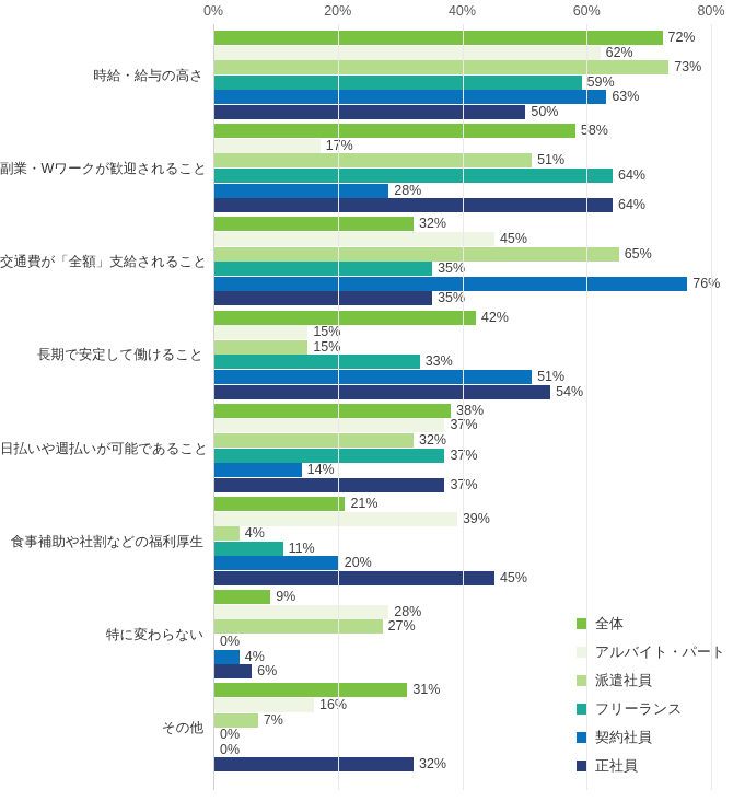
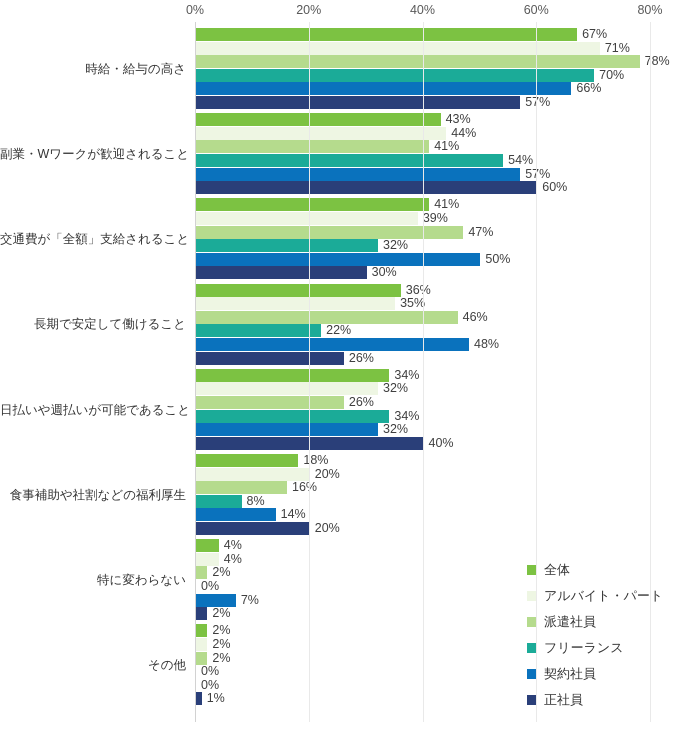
全体/時給・給与の高さ: 72% -> 67%
アルバイト・パート/時給・給与の高さ: 62% -> 71%
派遣社員/時給・給与の高さ: 73% -> 78%
フリーランス/時給・給与の高さ: 59% -> 70%
契約社員/時給・給与の高さ: 63% -> 66%
正社員/時給・給与の高さ: 50% -> 57%
全体/副業・Wワークが歓迎されること: 58% -> 43%
アルバイト・パート/副業・Wワークが歓迎されること: 17% -> 44%
派遣社員/副業・Wワークが歓迎されること: 51% -> 41%
フリーランス/副業・Wワークが歓迎されること: 64% -> 54%
契約社員/副業・Wワークが歓迎されること: 28% -> 57%
正社員/副業・Wワークが歓迎されること: 64% -> 60%
全体/交通費が「全額」支給されること: 32% -> 41%
アルバイト・パート/交通費が「全額」支給されること: 45% -> 39%
派遣社員/交通費が「全額」支給されること: 65% -> 47%
フリーランス/交通費が「全額」支給されること: 35% -> 32%
契約社員/交通費が「全額」支給されること: 76% -> 50%
正社員/交通費が「全額」支給されること: 35% -> 30%
全体/長期で安定して働けること: 42% -> 36%
アルバイト・パート/長期で安定して働けること: 15% -> 35%
派遣社員/長期で安定して働けること: 15% -> 46%
フリーランス/長期で安定して働けること: 33% -> 22%
契約社員/長期で安定して働けること: 51% -> 48%
正社員/長期で安定して働けること: 54% -> 26%
全体/日払いや週払いが可能であること: 38% -> 34%
アルバイト・パート/日払いや週払いが可能であること: 37% -> 32%
派遣社員/日払いや週払いが可能であること: 32% -> 26%
フリーランス/日払いや週払いが可能であること: 37% -> 34%
契約社員/日払いや週払いが可能であること: 14% -> 32%
正社員/日払いや週払いが可能であること: 37% -> 40%
全体/食事補助や社割などの福利厚生: 21% -> 18%
アルバイト・パート/食事補助や社割などの福利厚生: 39% -> 20%
派遣社員/食事補助や社割などの福利厚生: 4% -> 16%
フリーランス/食事補助や社割などの福利厚生: 11% -> 8%
契約社員/食事補助や社割などの福利厚生: 20% -> 14%
正社員/食事補助や社割などの福利厚生: 45% -> 20%
全体/特に変わらない: 9% -> 4%
アルバイト・パート/特に変わらない: 28% -> 4%
派遣社員/特に変わらない: 27% -> 2%
契約社員/特に変わらない: 4% -> 7%
正社員/特に変わらない: 6% -> 2%
全体/その他: 31% -> 2%
アルバイト・パート/その他: 16% -> 2%
派遣社員/その他: 7% -> 2%
正社員/その他: 32% -> 1%
